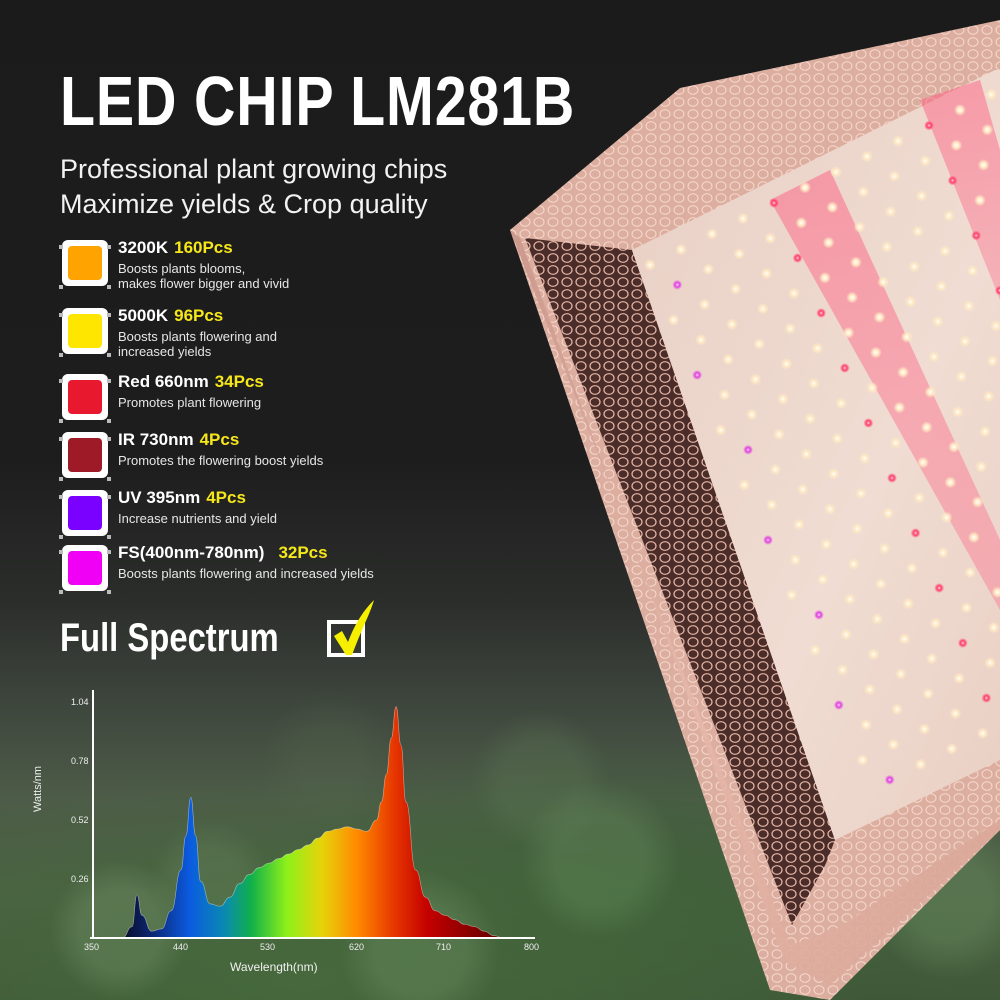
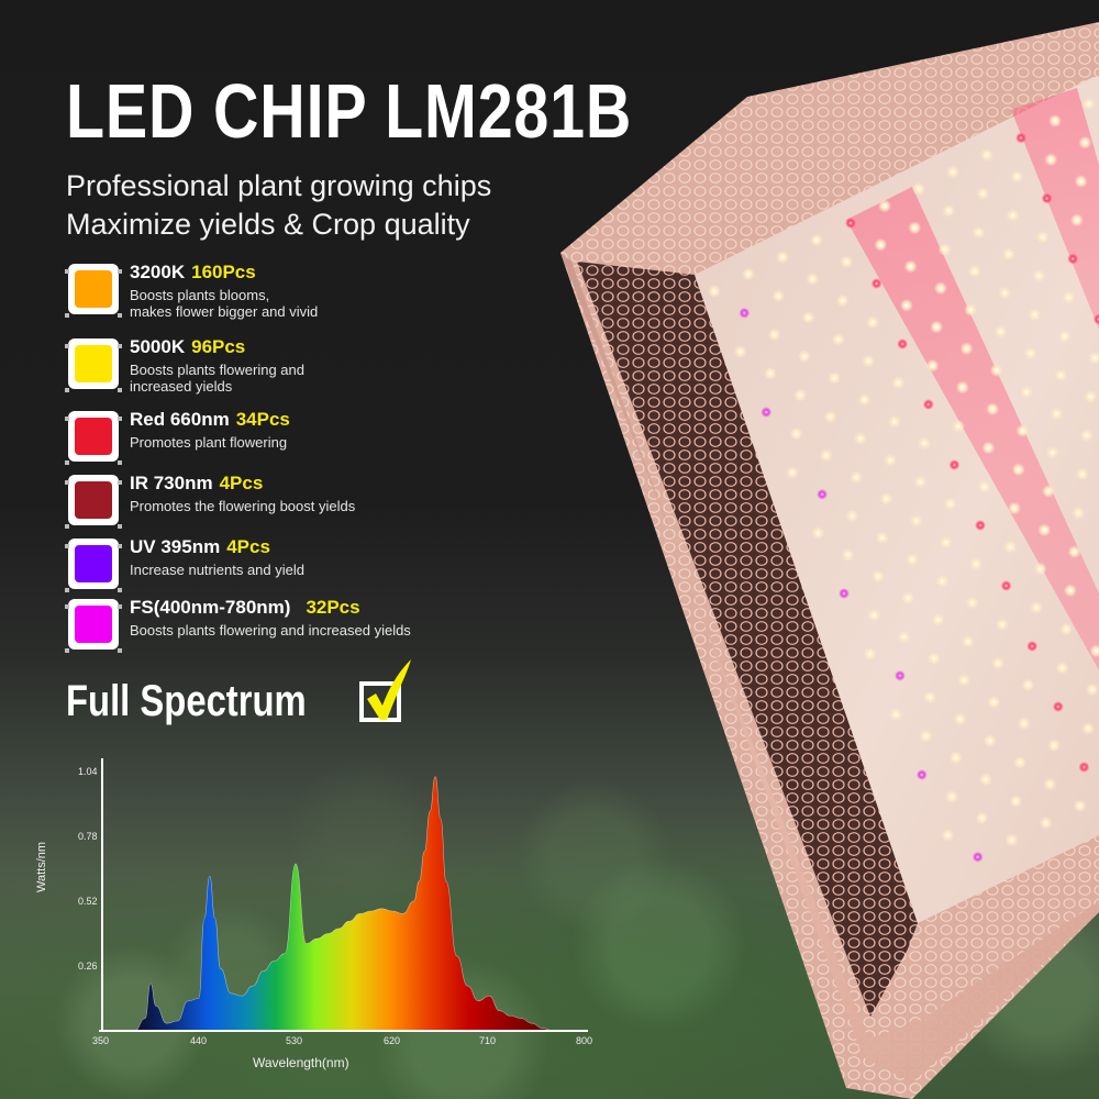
440: 0.30 -> 0.13
530: 0.33 -> 0.67
710: 0.10 -> 0.14
